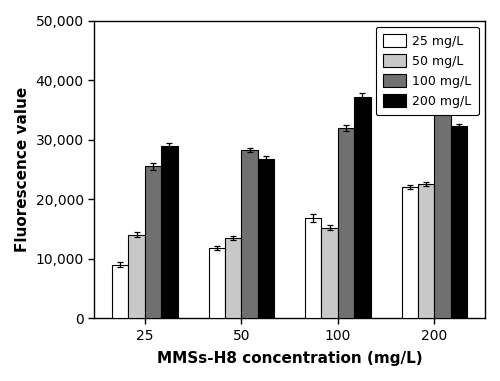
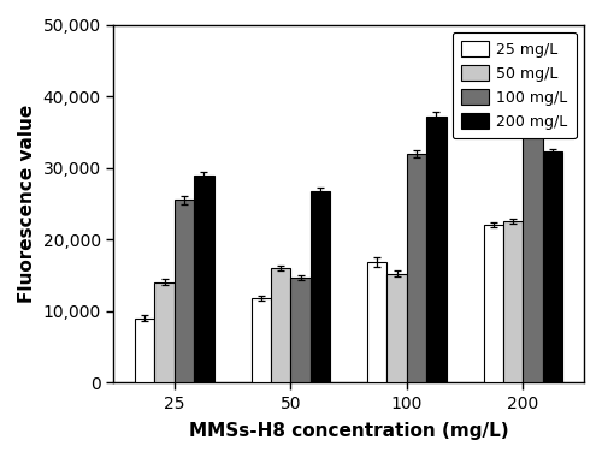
50 mg/L/50: 13,500 -> 16,000
100 mg/L/50: 28,200 -> 14,600
